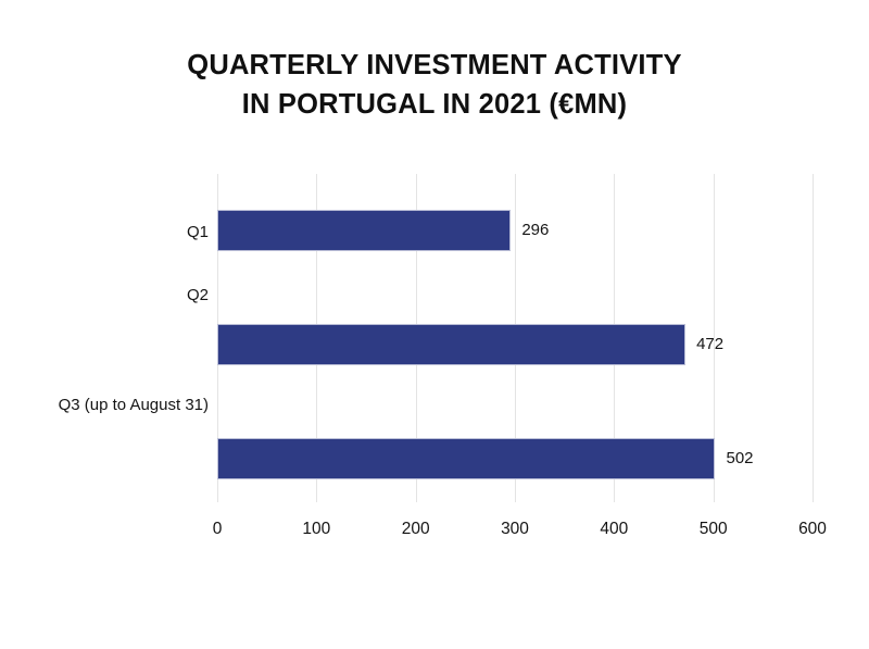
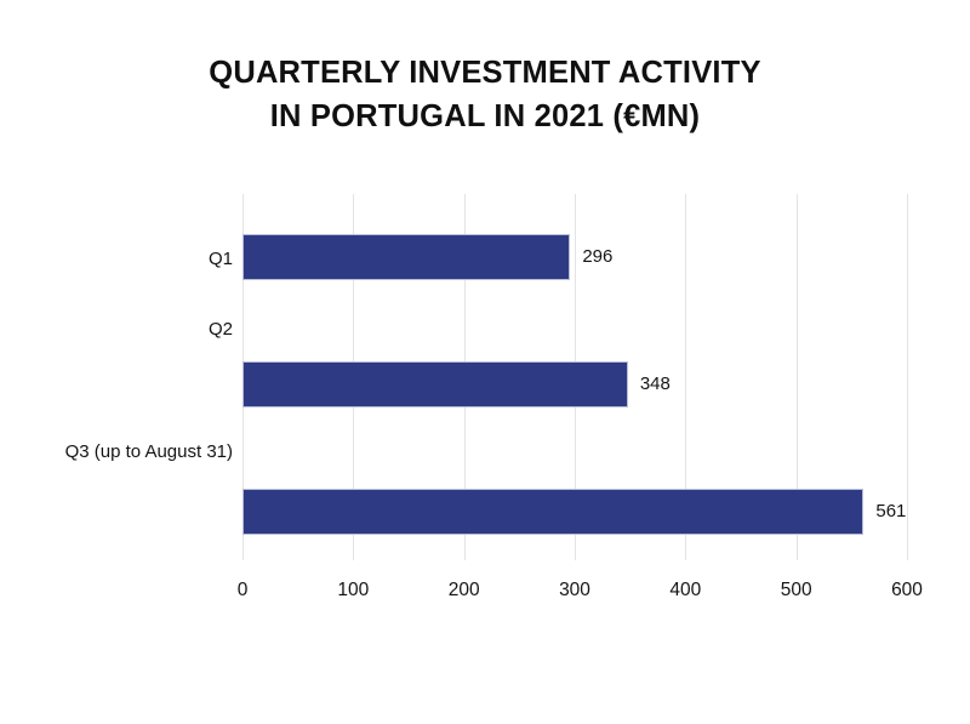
Q2: 472 -> 348
Q3 (up to August 31): 502 -> 561
